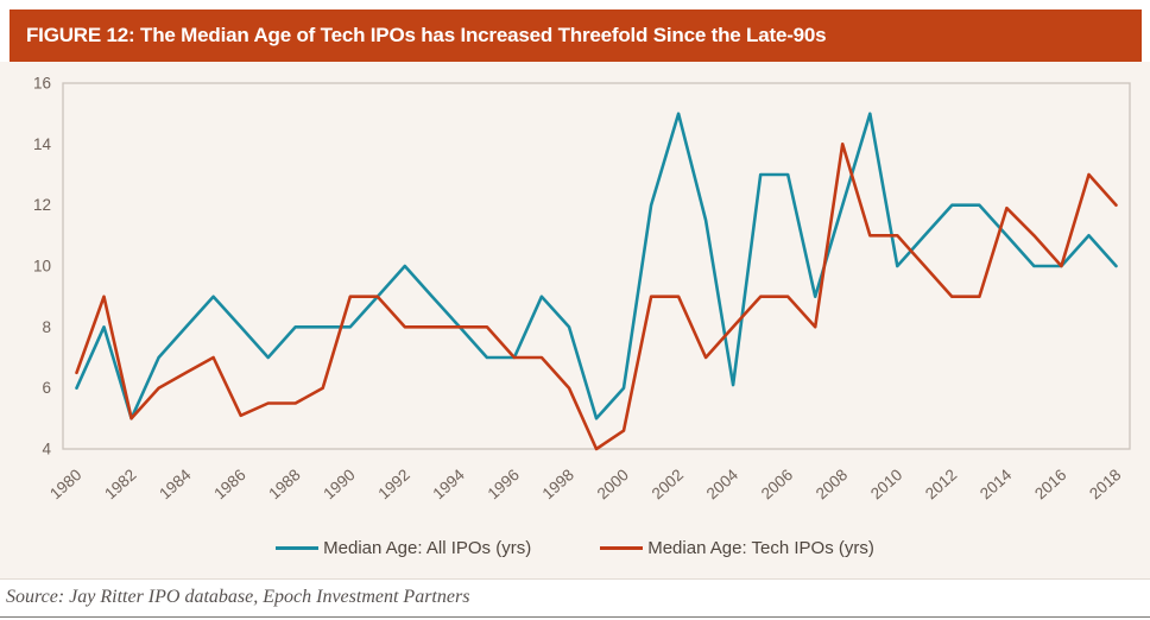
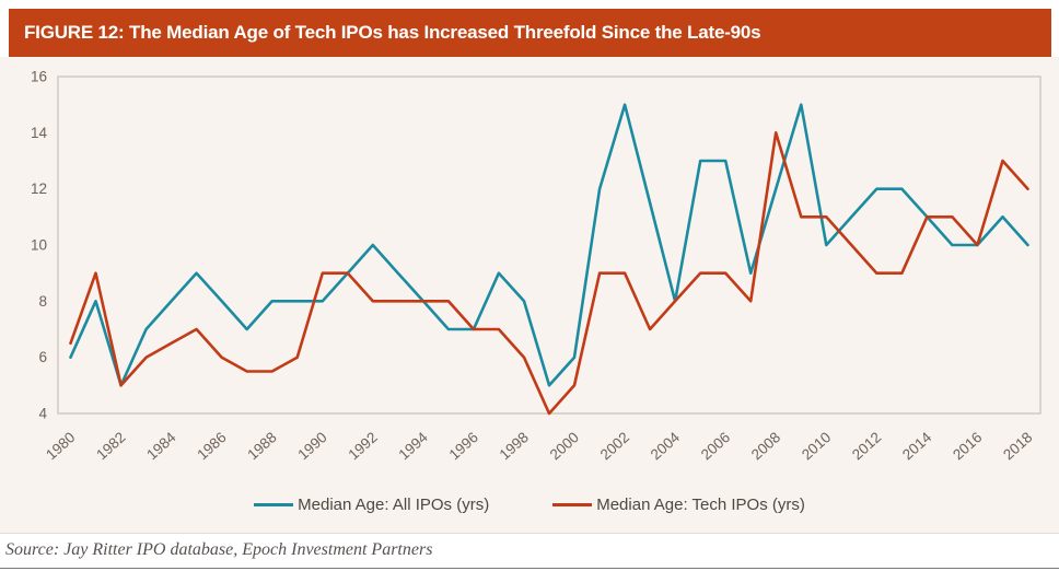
Median Age: Tech IPOs (yrs)/1986: 5.1 -> 6.0
Median Age: Tech IPOs (yrs)/2000: 4.6 -> 5.0
Median Age: All IPOs (yrs)/2004: 6.1 -> 8.0
Median Age: Tech IPOs (yrs)/2014: 11.9 -> 11.0
